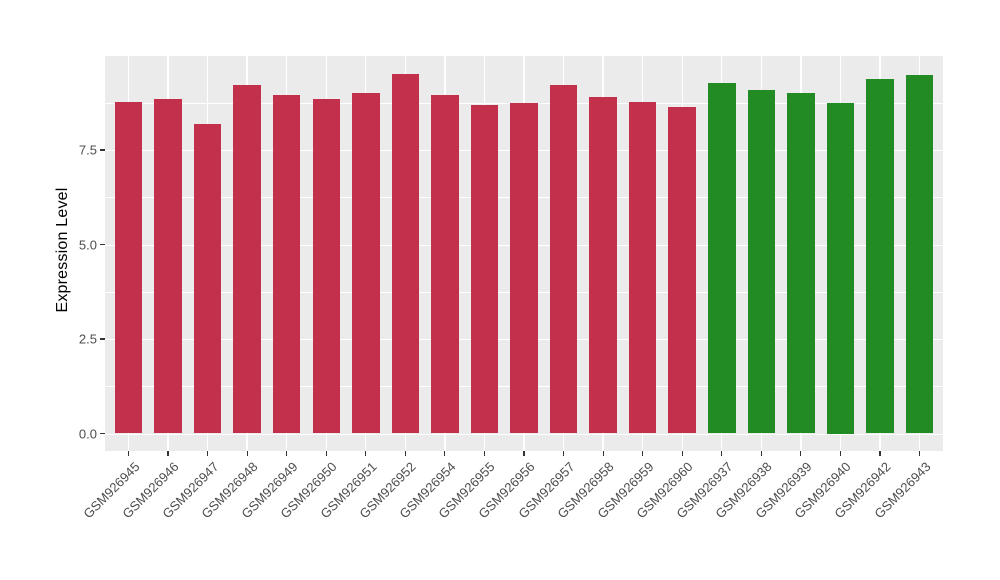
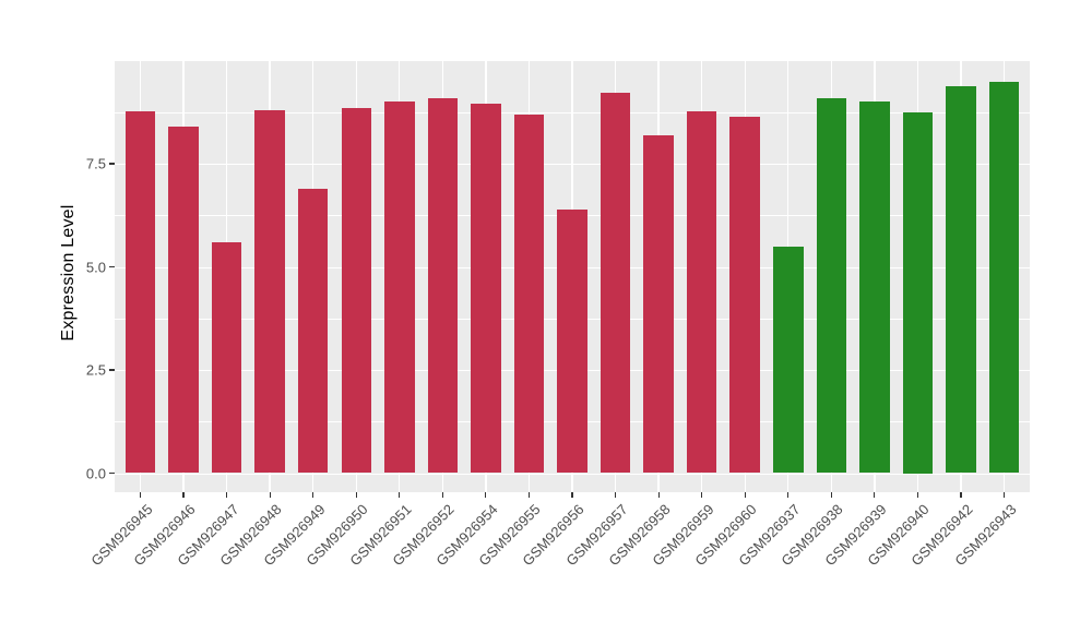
GSM926946: 8.8 -> 8.4
GSM926947: 8.2 -> 5.6
GSM926948: 9.2 -> 8.8
GSM926949: 8.9 -> 6.9
GSM926952: 9.5 -> 9.1
GSM926956: 8.7 -> 6.4
GSM926958: 8.9 -> 8.2
GSM926937: 9.3 -> 5.5
